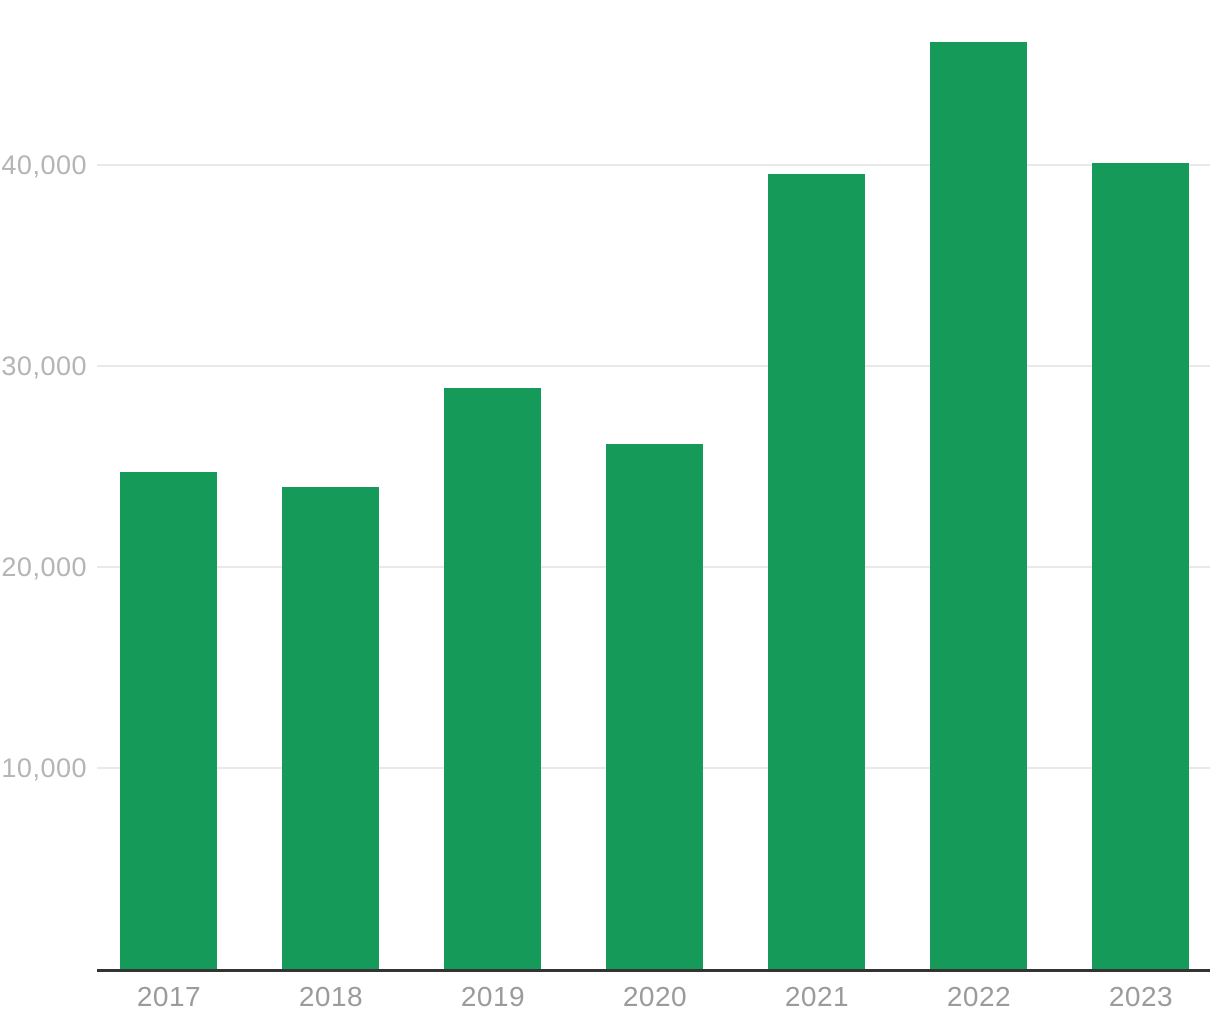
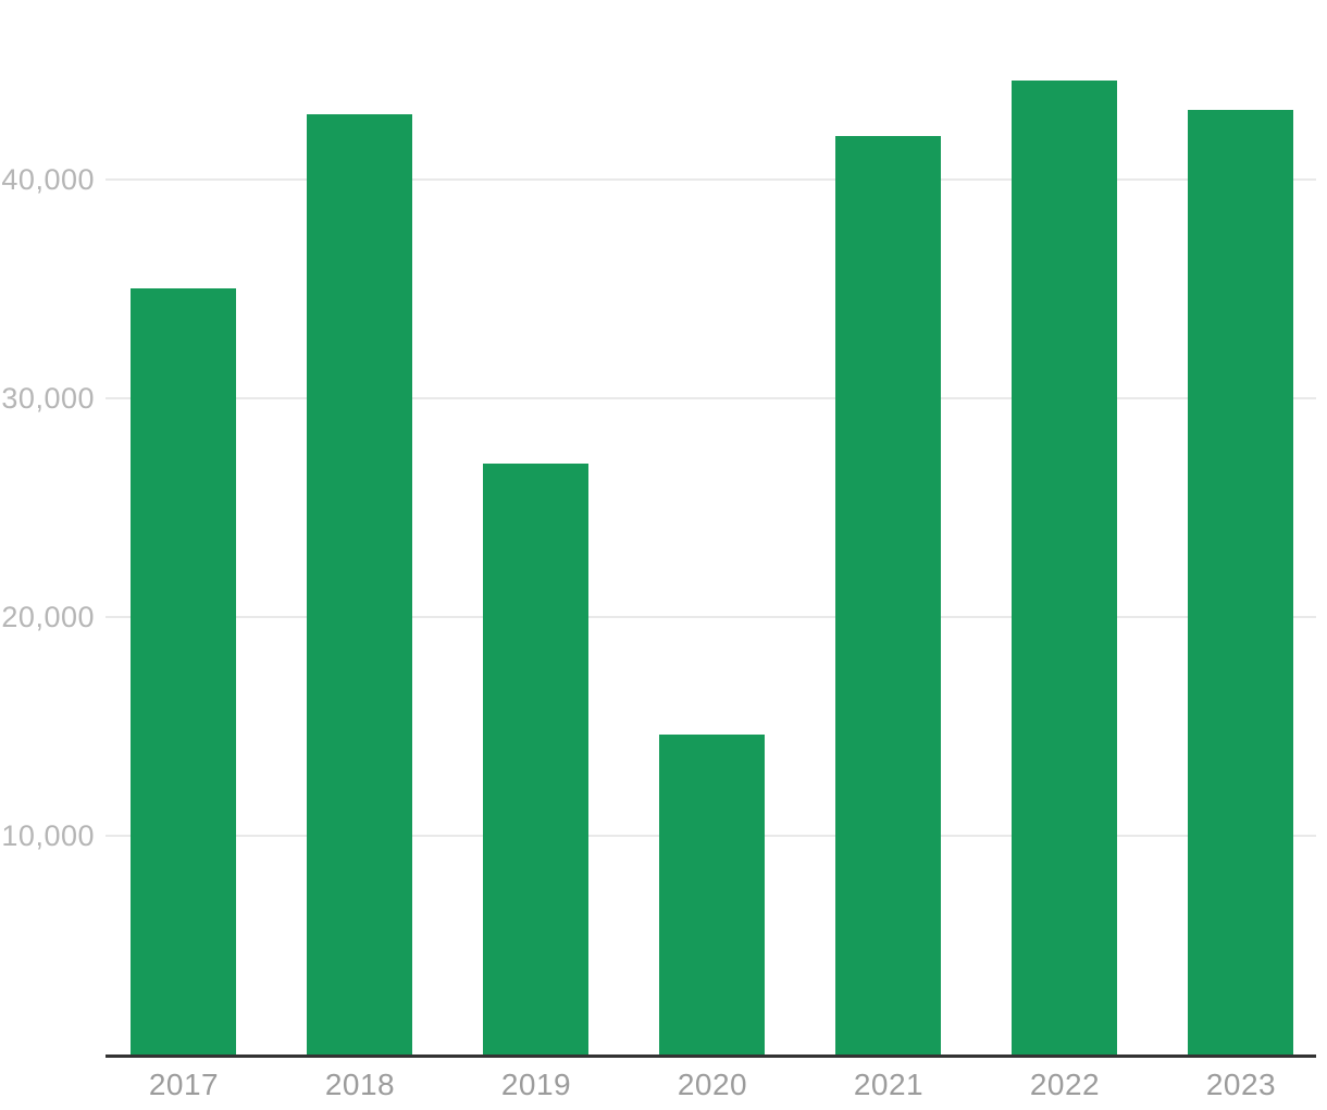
2017: 24700 -> 35000
2018: 24000 -> 43000
2019: 28900 -> 27000
2020: 26100 -> 14600
2021: 39600 -> 42000
2022: 46100 -> 44500
2023: 40100 -> 43200
